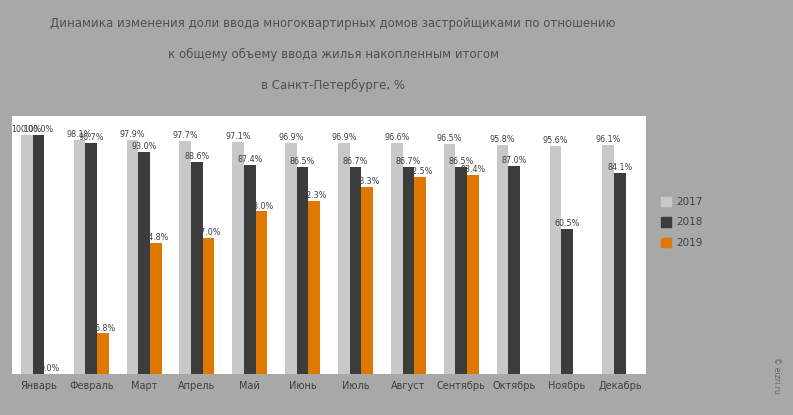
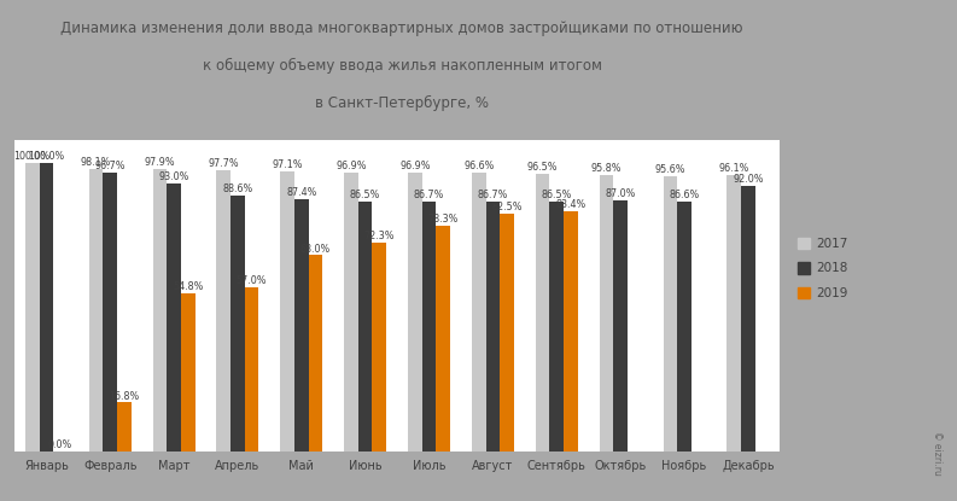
2018/Ноябрь: 60.5% -> 86.6%
2018/Декабрь: 84.1% -> 92.0%
